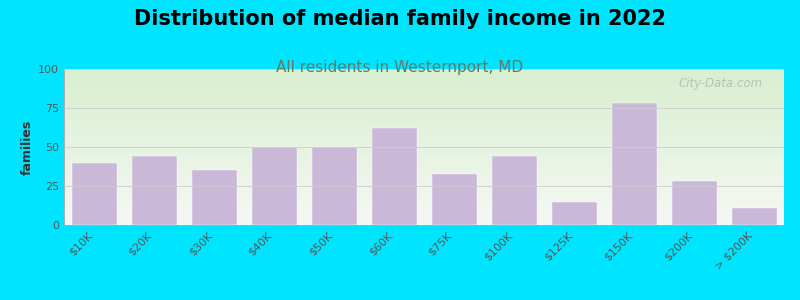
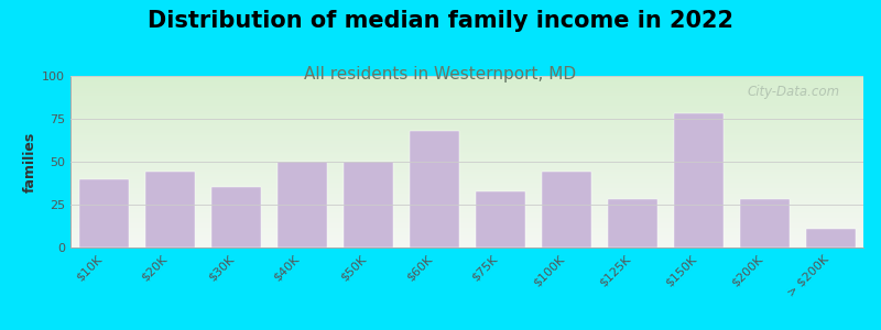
$60K: 62 -> 68
$125K: 15 -> 28
